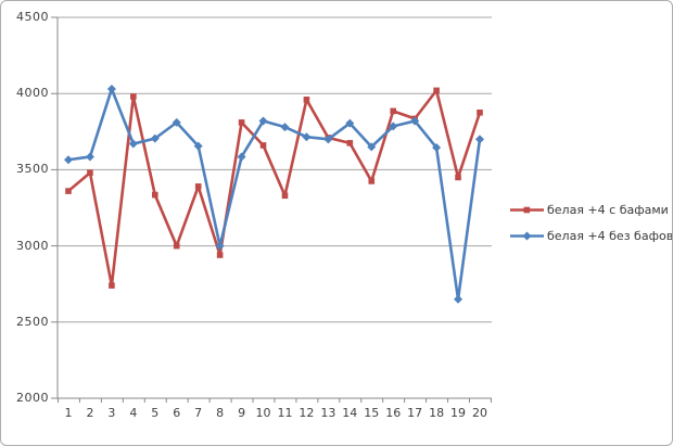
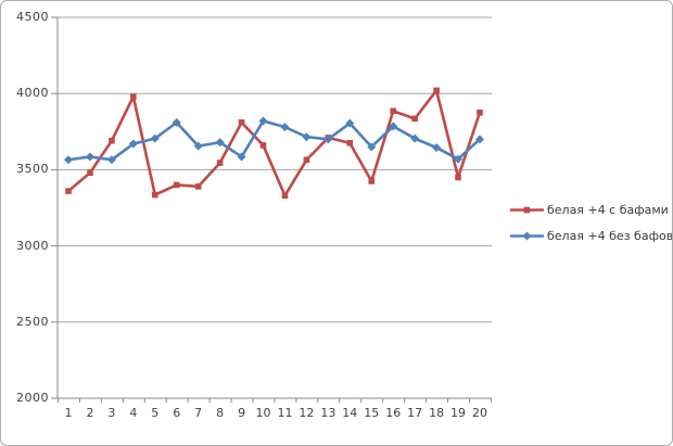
белая +4 с бафами/3: 2740 -> 3690
белая +4 без бафов/3: 4030 -> 3560
белая +4 с бафами/6: 3000 -> 3400
белая +4 с бафами/8: 2940 -> 3540
белая +4 без бафов/8: 3000 -> 3680
белая +4 с бафами/12: 3960 -> 3560
белая +4 без бафов/17: 3820 -> 3700
белая +4 без бафов/19: 2650 -> 3570
